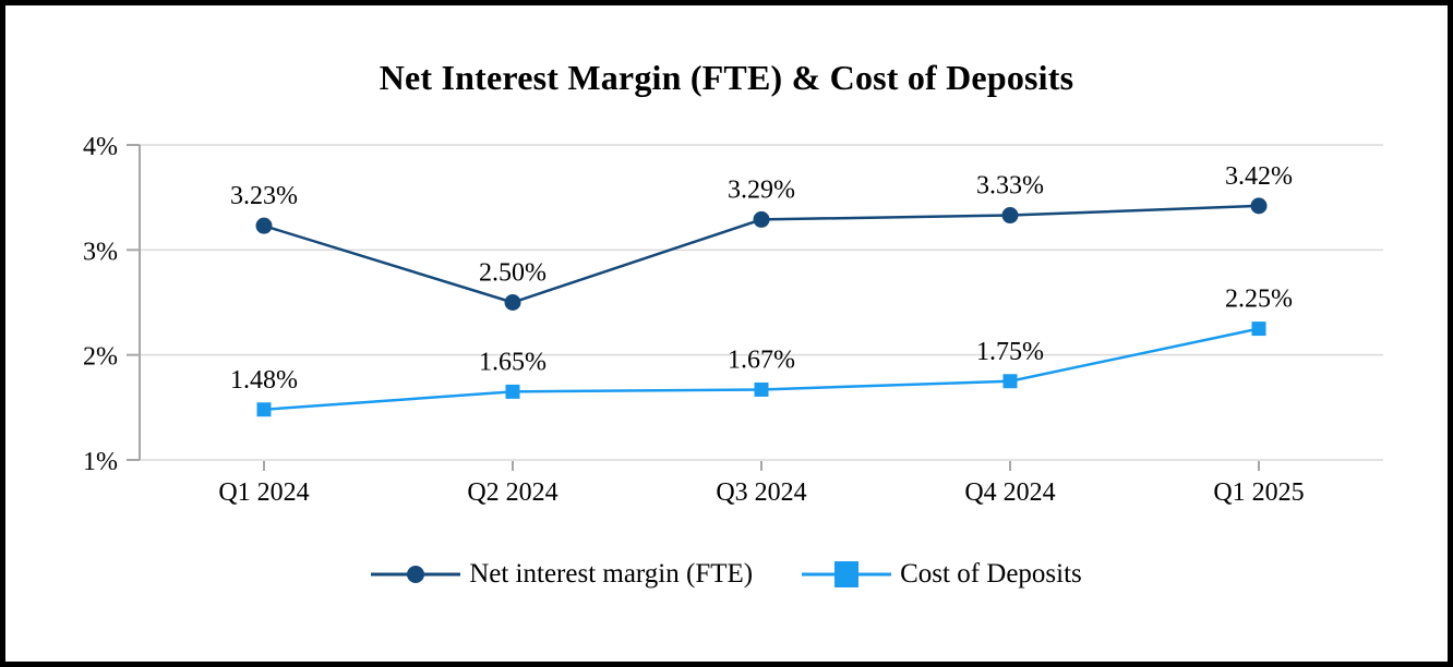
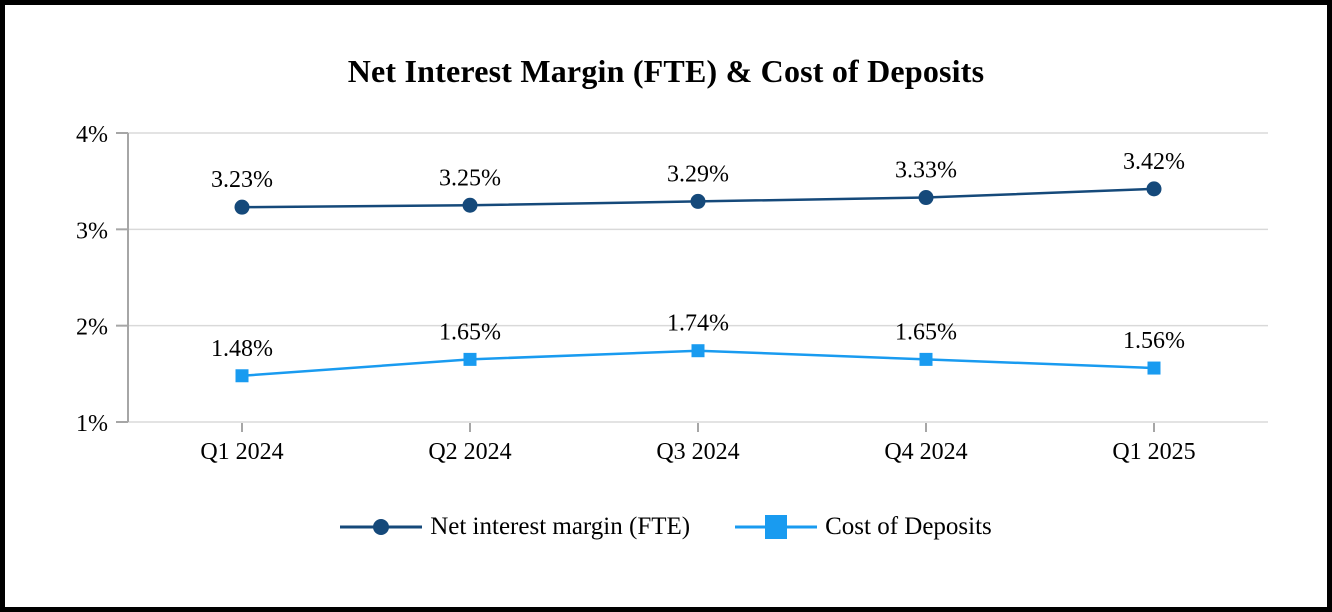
Net interest margin (FTE)/Q2 2024: 2.50% -> 3.25%
Cost of Deposits/Q3 2024: 1.67% -> 1.74%
Cost of Deposits/Q4 2024: 1.75% -> 1.65%
Cost of Deposits/Q1 2025: 2.25% -> 1.56%
